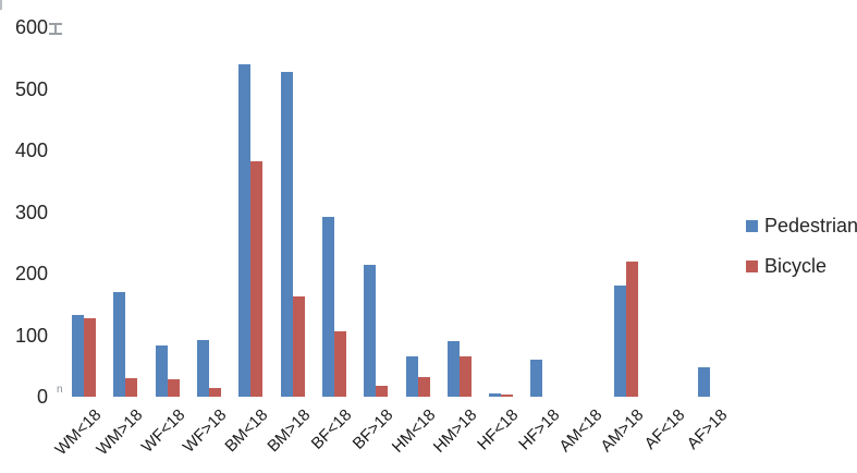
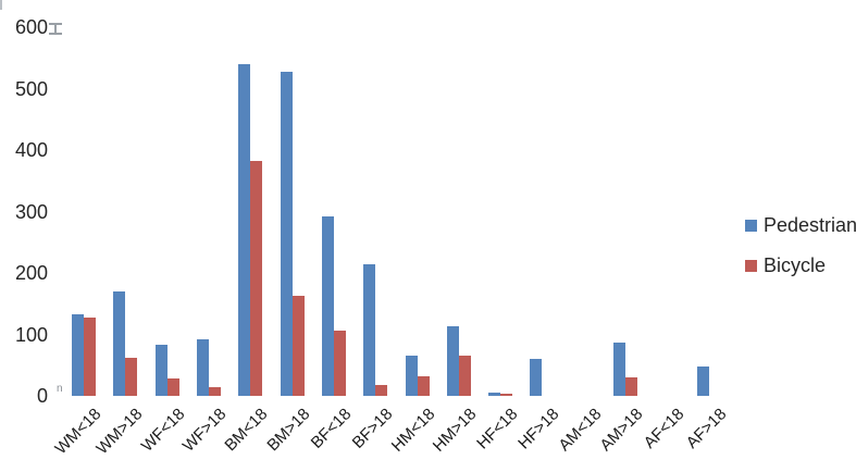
Bicycle/WM>18: 30 -> 60
Pedestrian/HM>18: 90 -> 110
Pedestrian/AM>18: 180 -> 90
Bicycle/AM>18: 220 -> 30
